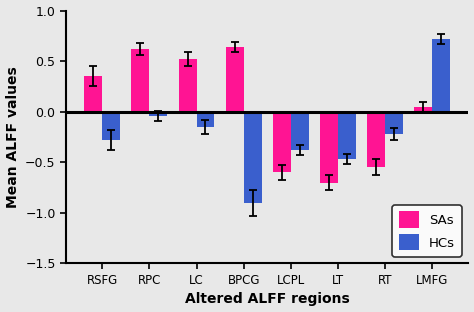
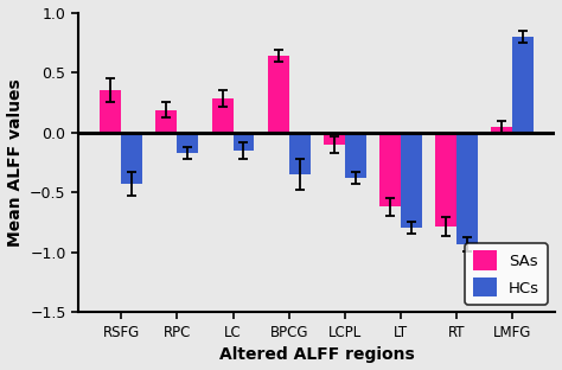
HCs/RSFG: -0.28 -> -0.43
SAs/RPC: 0.62 -> 0.19
HCs/RPC: -0.04 -> -0.17
SAs/LC: 0.52 -> 0.28
HCs/BPCG: -0.90 -> -0.35
SAs/LCPL: -0.60 -> -0.10
SAs/LT: -0.70 -> -0.62
HCs/LT: -0.47 -> -0.79
SAs/RT: -0.55 -> -0.78
HCs/RT: -0.22 -> -0.93
HCs/LMFG: 0.72 -> 0.80
